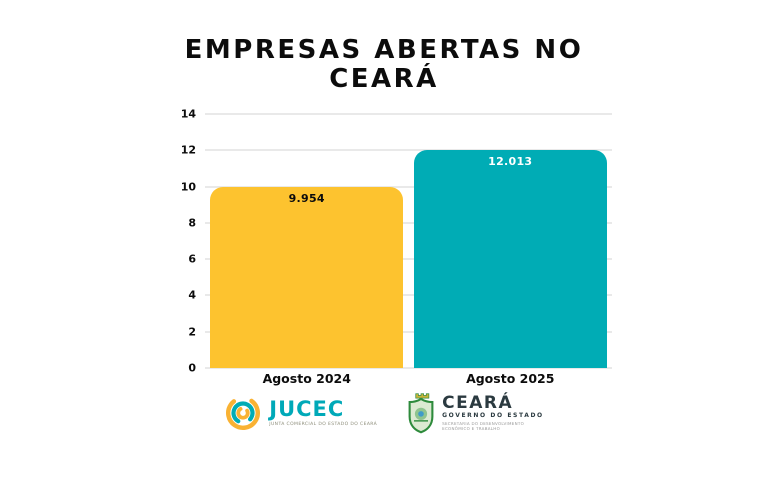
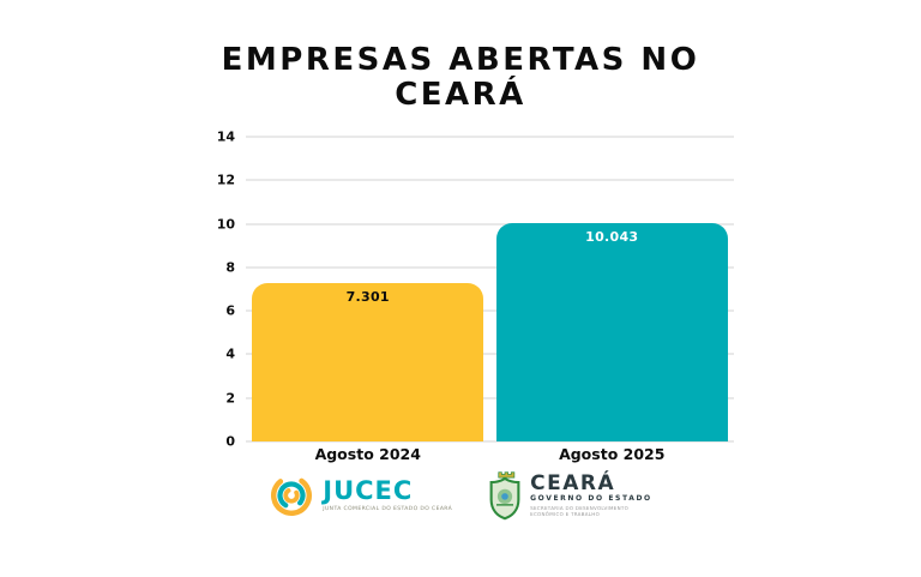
Agosto 2024: 9.954 -> 7.301
Agosto 2025: 12.013 -> 10.043
